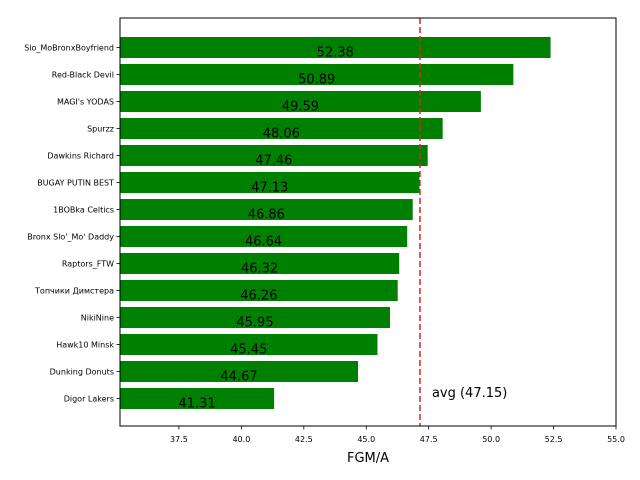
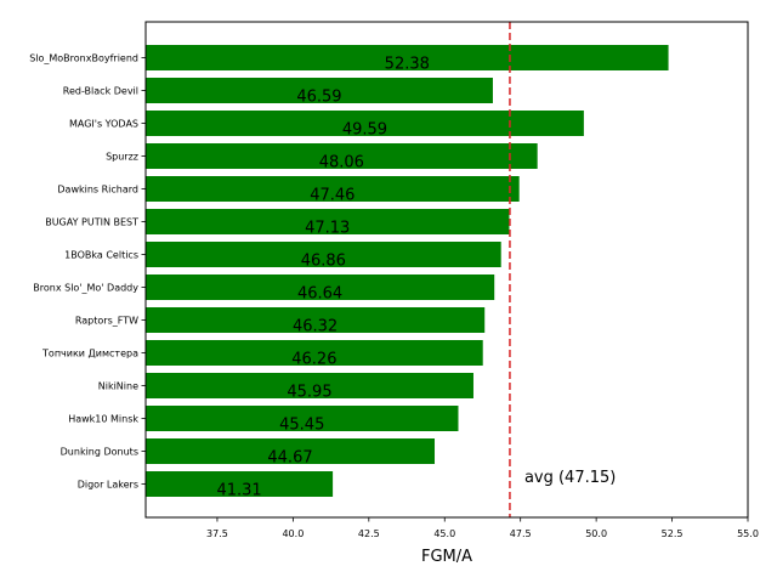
Red-Black Devil: 50.89 -> 46.59
